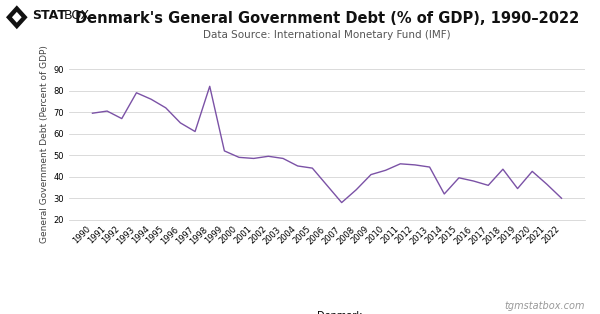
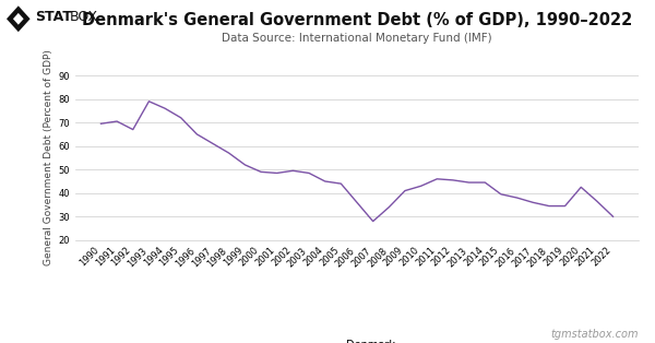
1998: 82.0 -> 57.0
2014: 32.0 -> 44.5
2018: 43.5 -> 34.5
